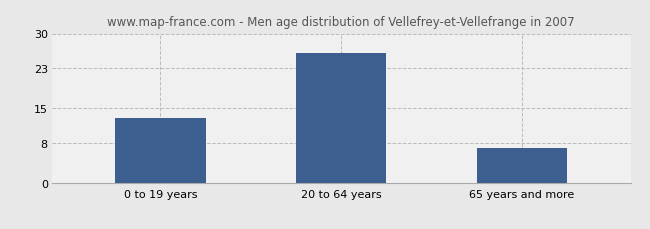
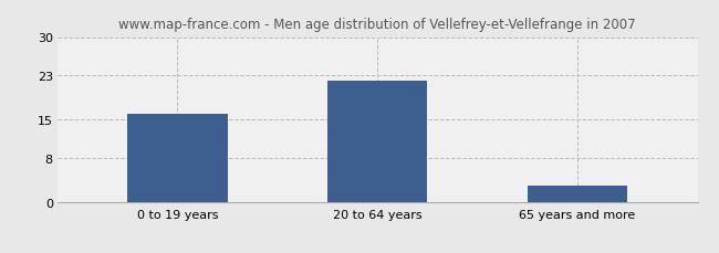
0 to 19 years: 13 -> 16
20 to 64 years: 26 -> 22
65 years and more: 7 -> 3
